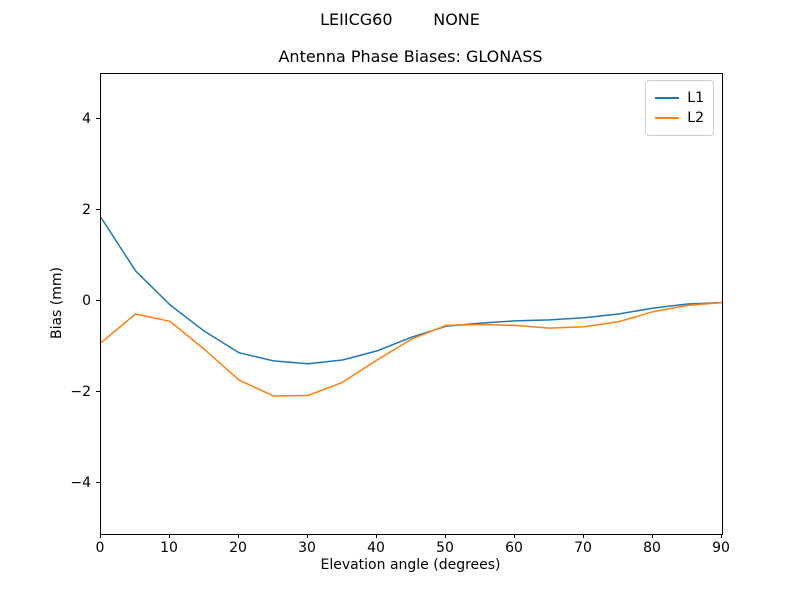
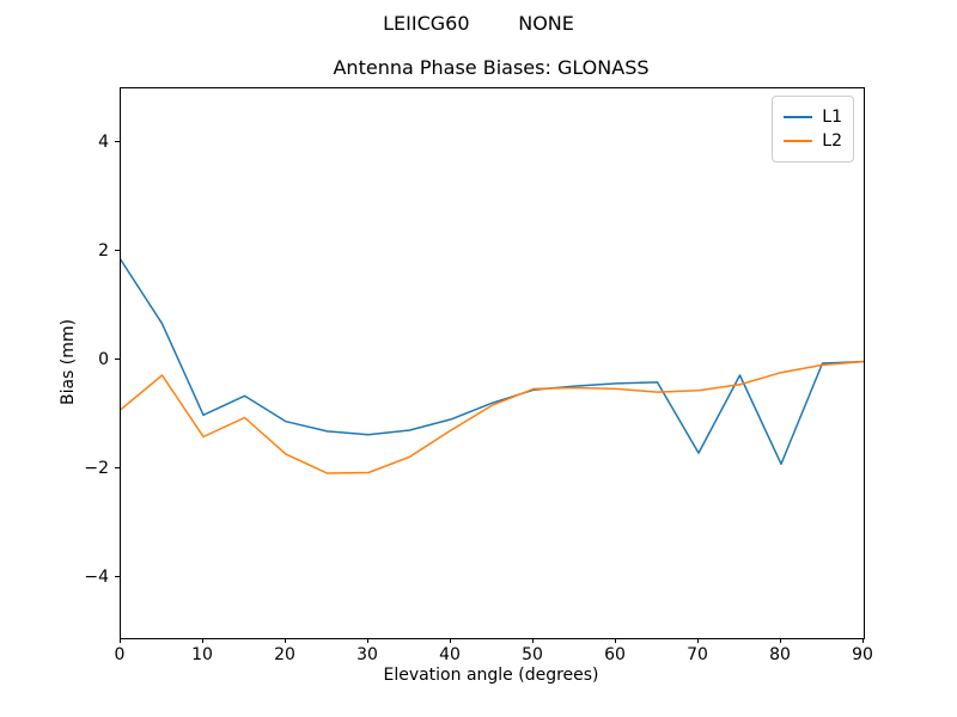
L1/10: -0.1 -> -1.0
L2/10: -0.4 -> -1.4
L1/70: -0.3 -> -1.7
L1/80: -0.1 -> -1.9
